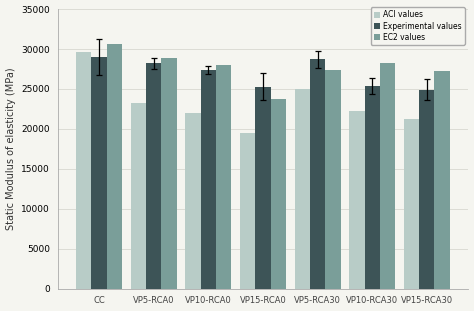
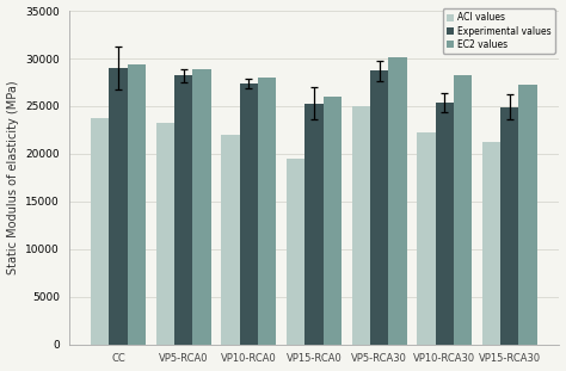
ACI values/CC: 29600 -> 23800
EC2 values/CC: 30600 -> 29400
EC2 values/VP15-RCA0: 23800 -> 26000
EC2 values/VP5-RCA30: 27400 -> 30100
